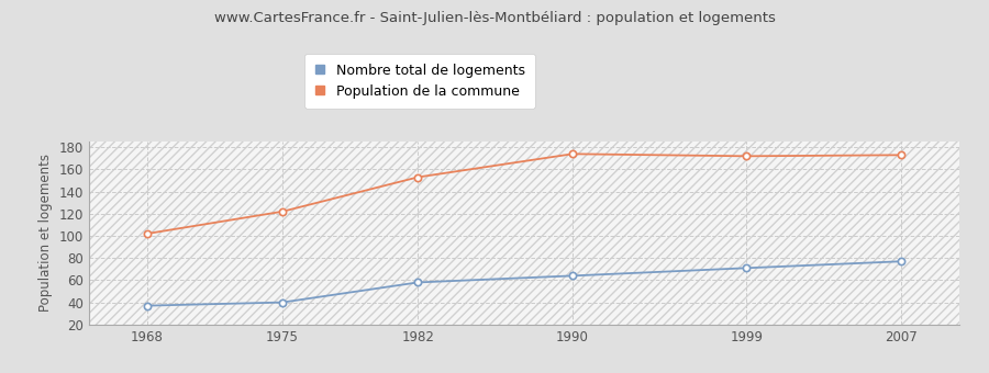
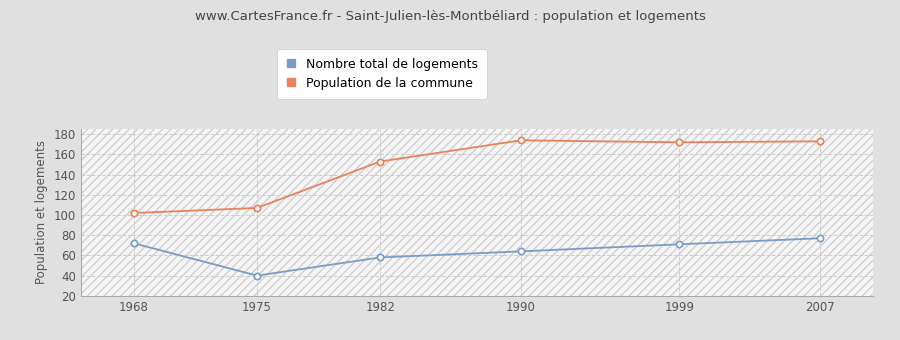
Nombre total de logements/1968: 37 -> 72
Population de la commune/1975: 122 -> 107
